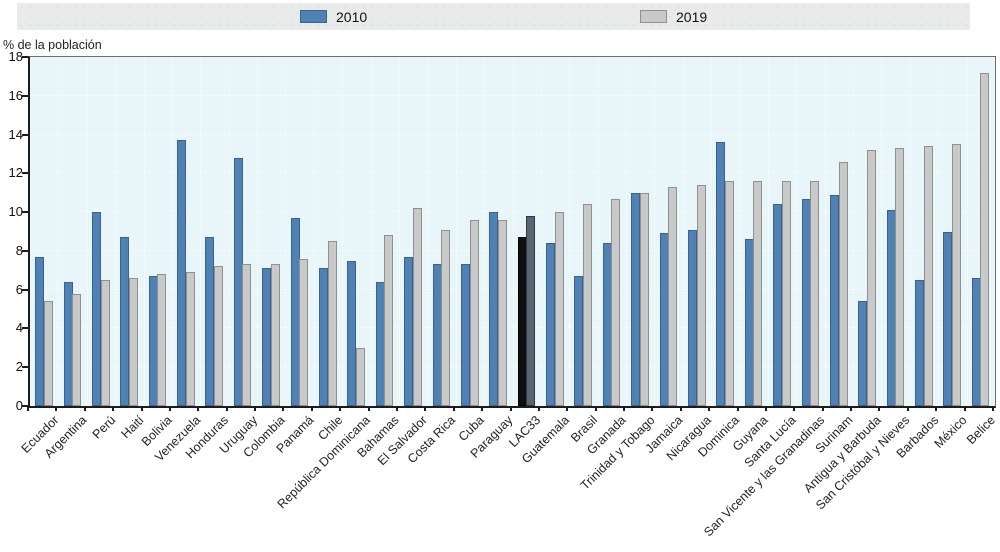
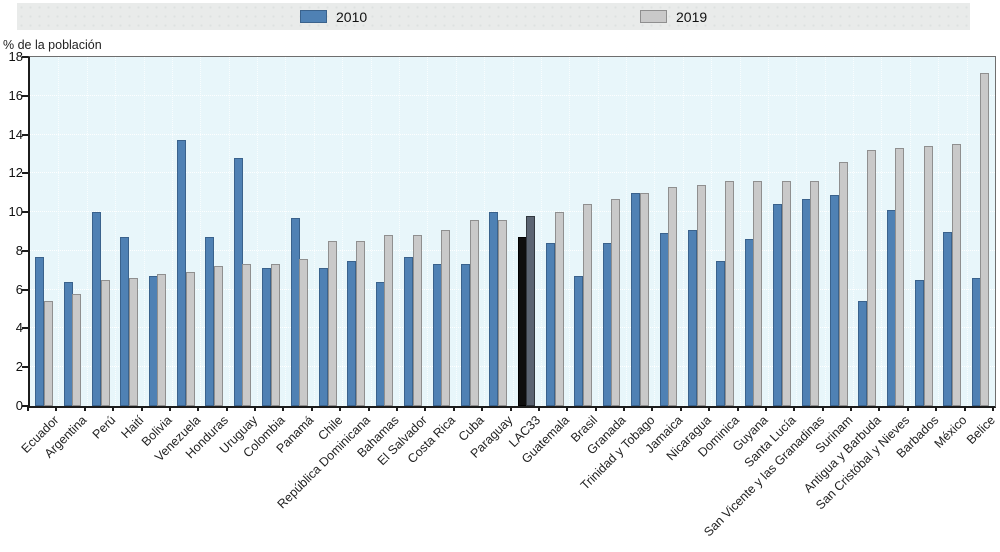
2019/República Dominicana: 3.0 -> 8.5
2019/El Salvador: 10.2 -> 8.8
2010/Dominica: 13.6 -> 7.5
